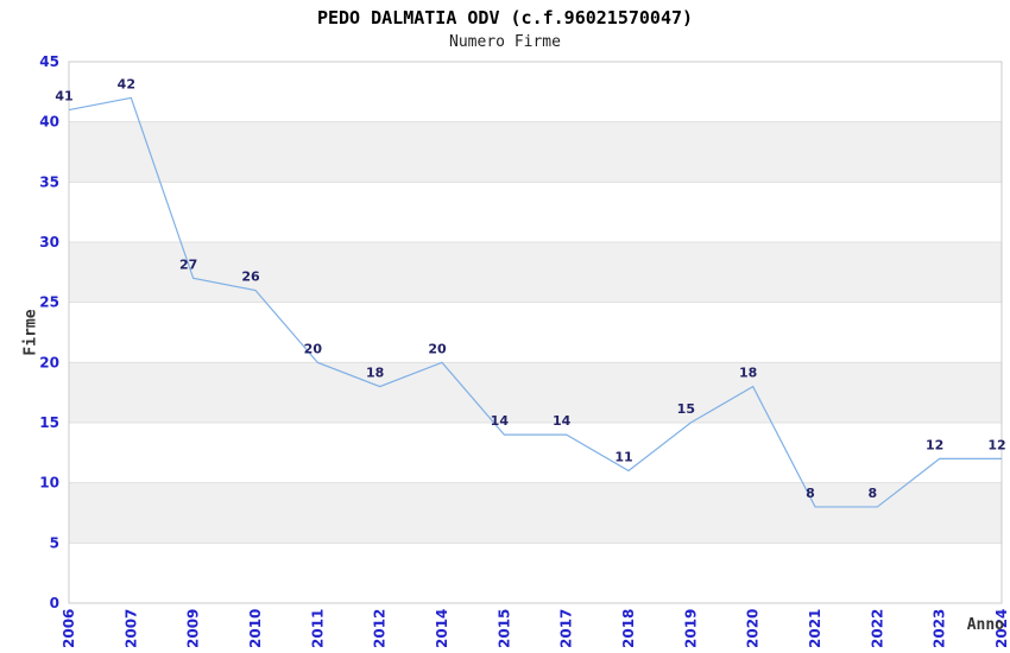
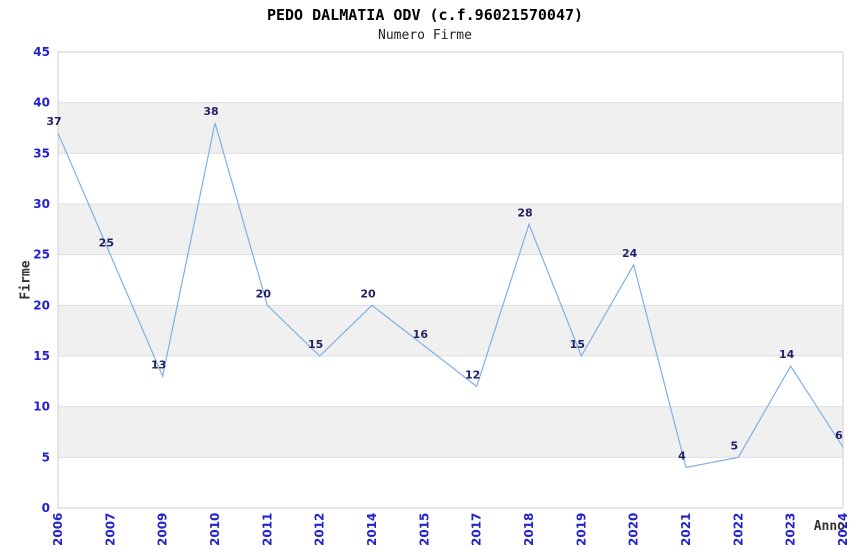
2006: 41 -> 37
2007: 42 -> 25
2009: 27 -> 13
2010: 26 -> 38
2012: 18 -> 15
2015: 14 -> 16
2017: 14 -> 12
2018: 11 -> 28
2020: 18 -> 24
2021: 8 -> 4
2022: 8 -> 5
2023: 12 -> 14
2024: 12 -> 6
